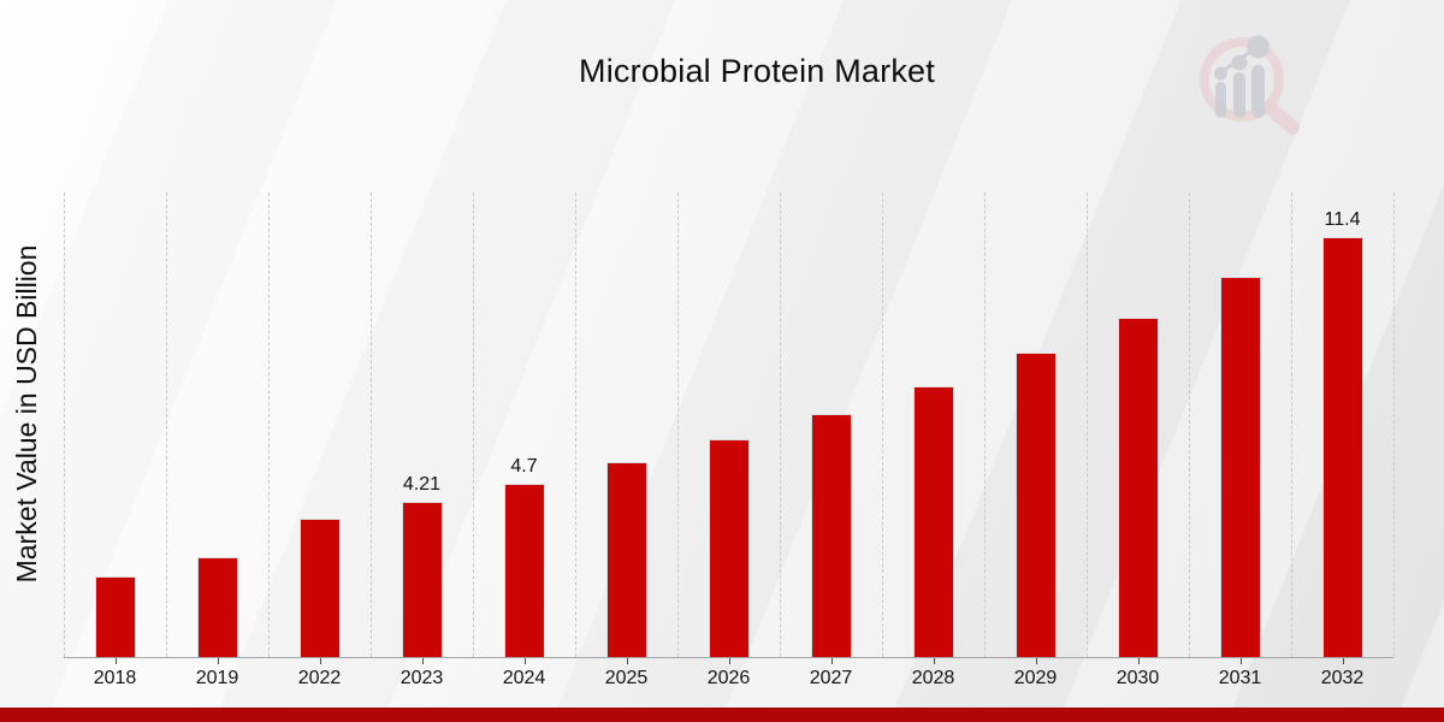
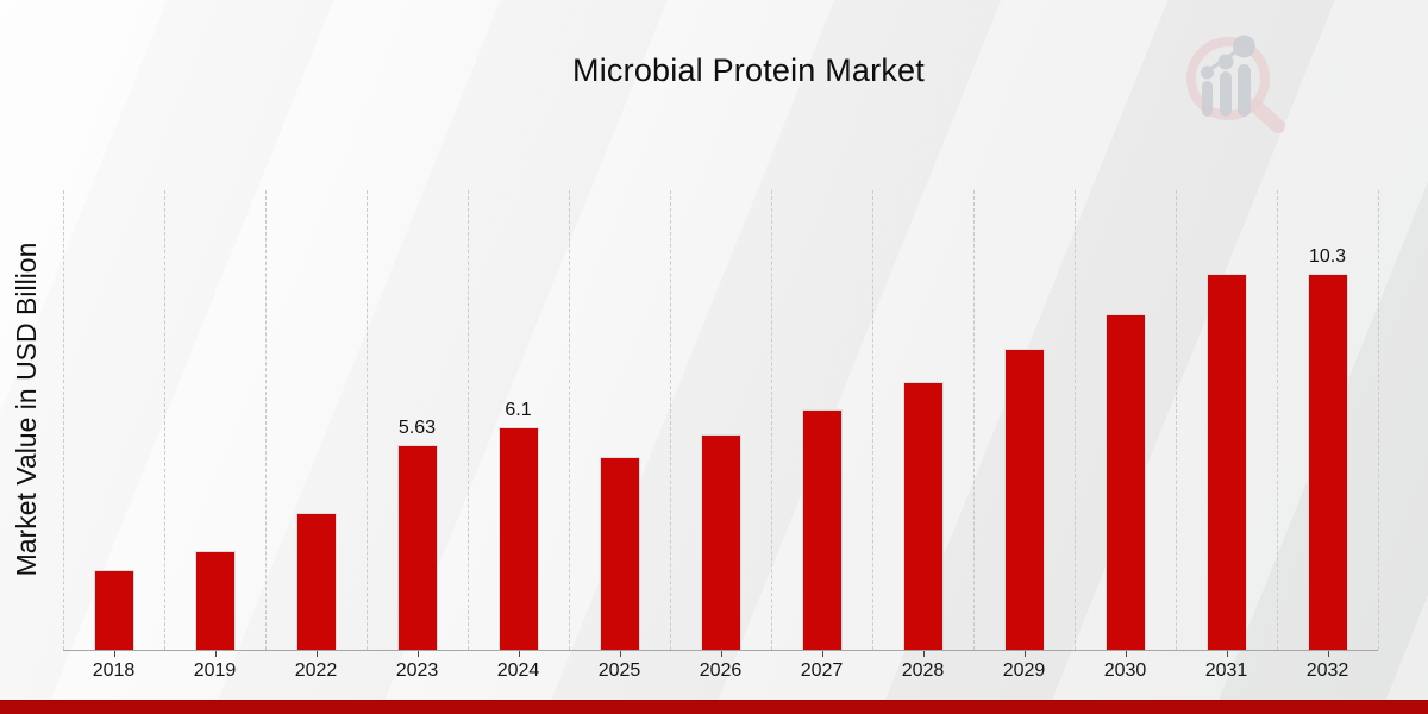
2023: 4.21 -> 5.63
2024: 4.7 -> 6.1
2032: 11.4 -> 10.3
